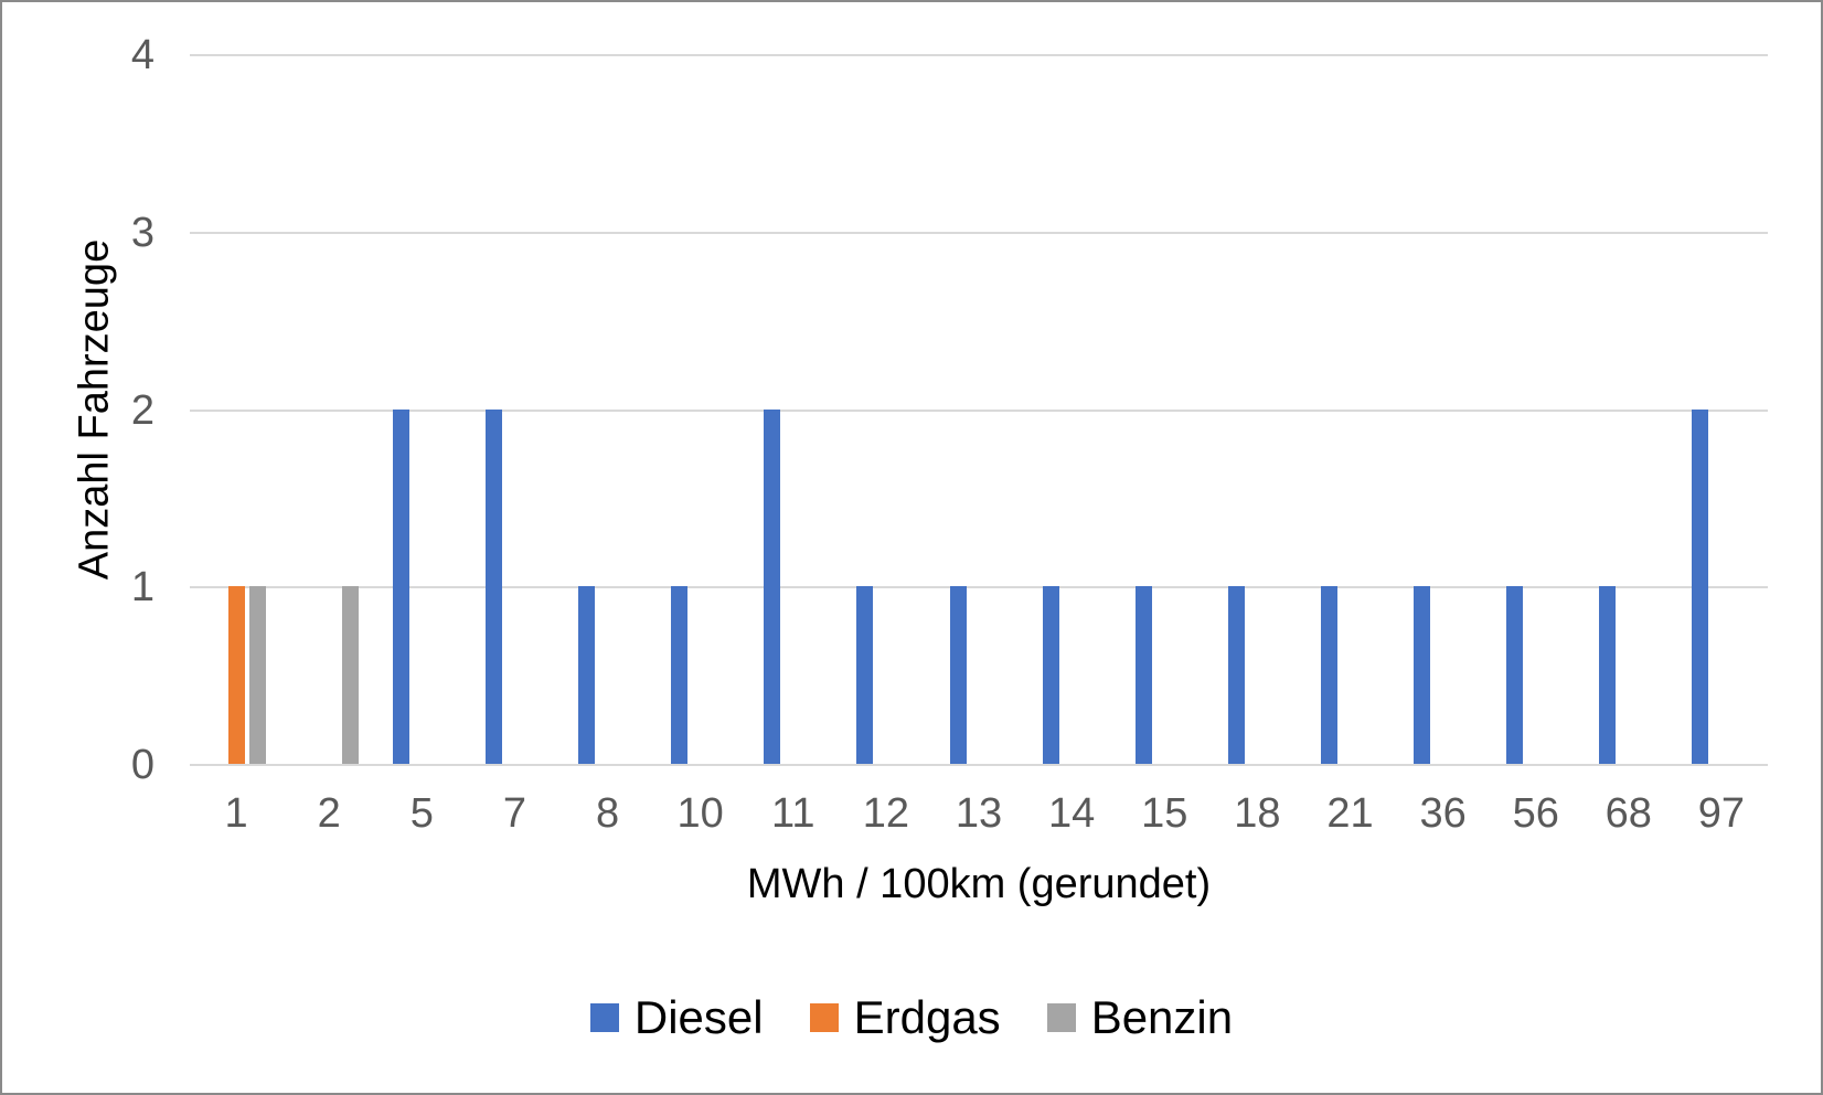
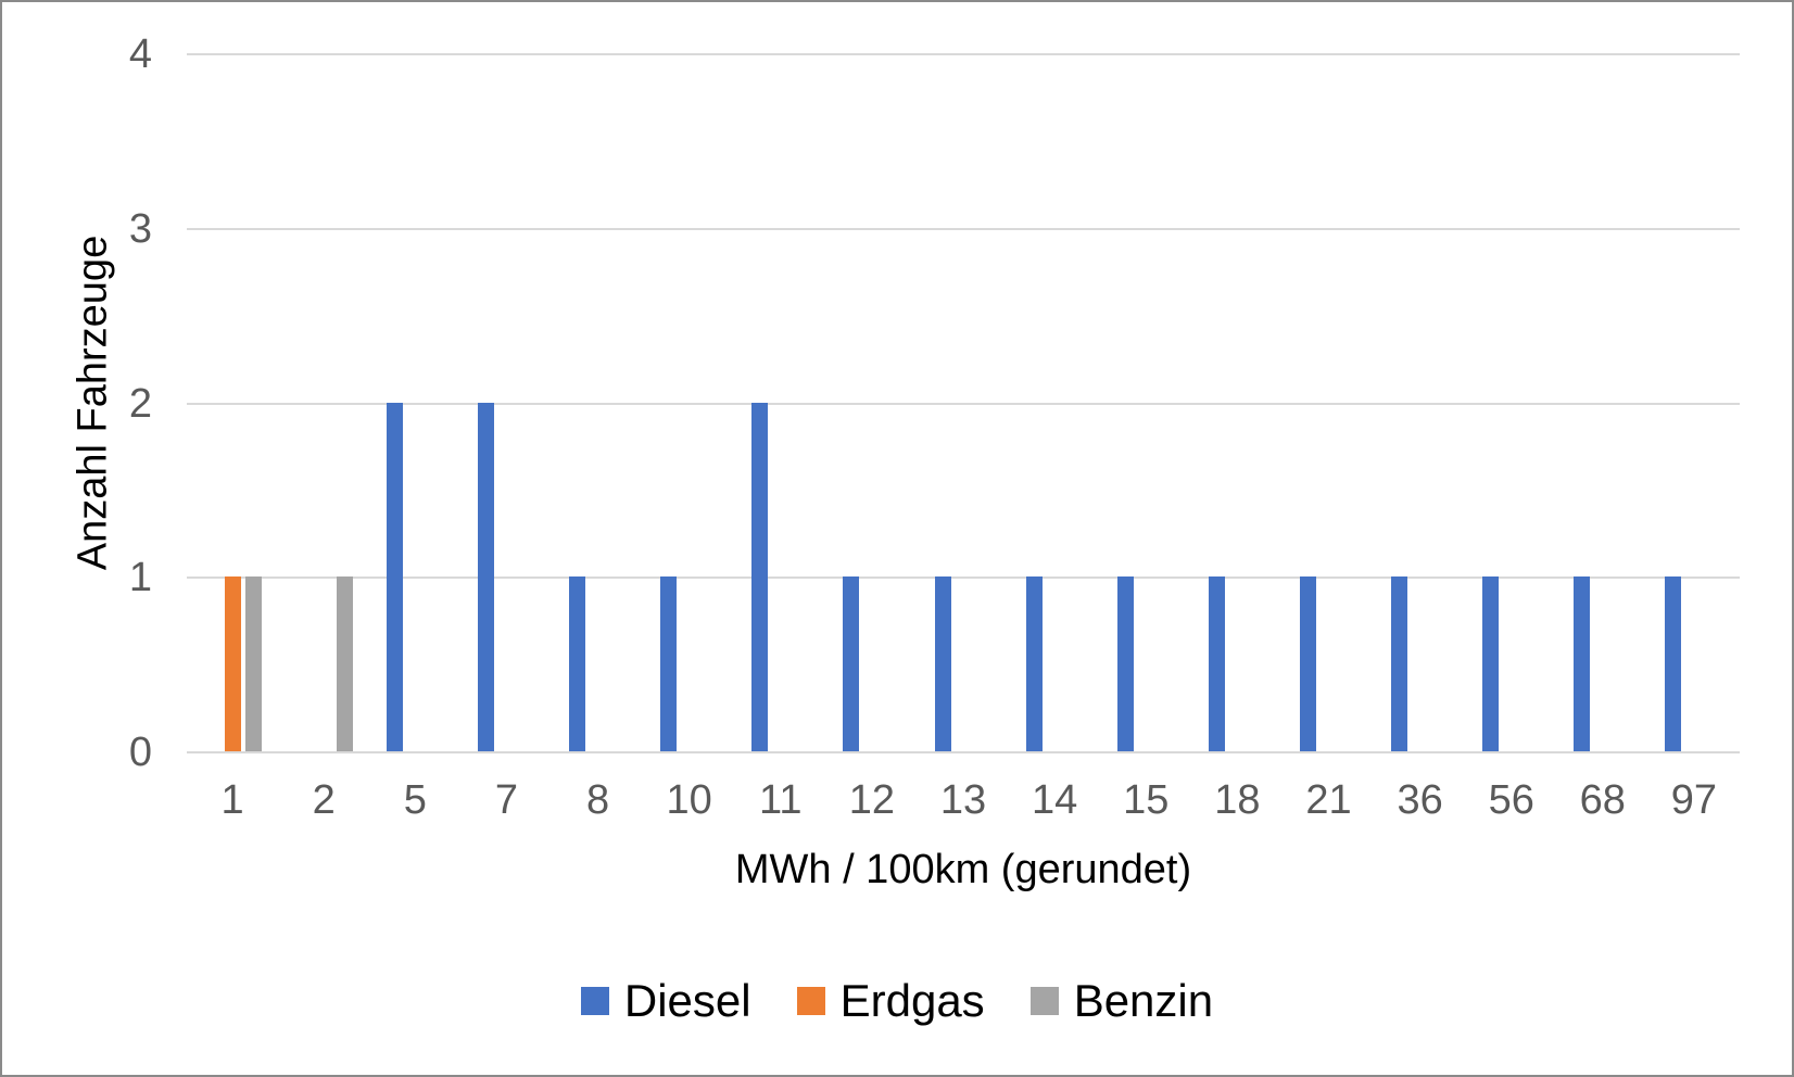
Diesel/97: 2 -> 1
